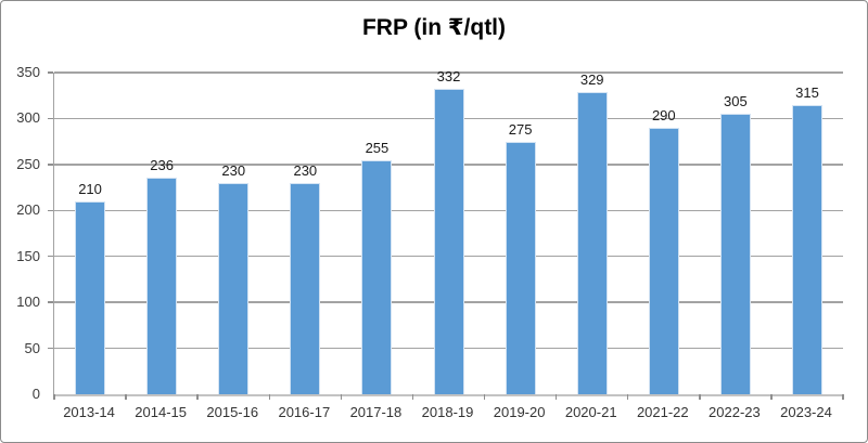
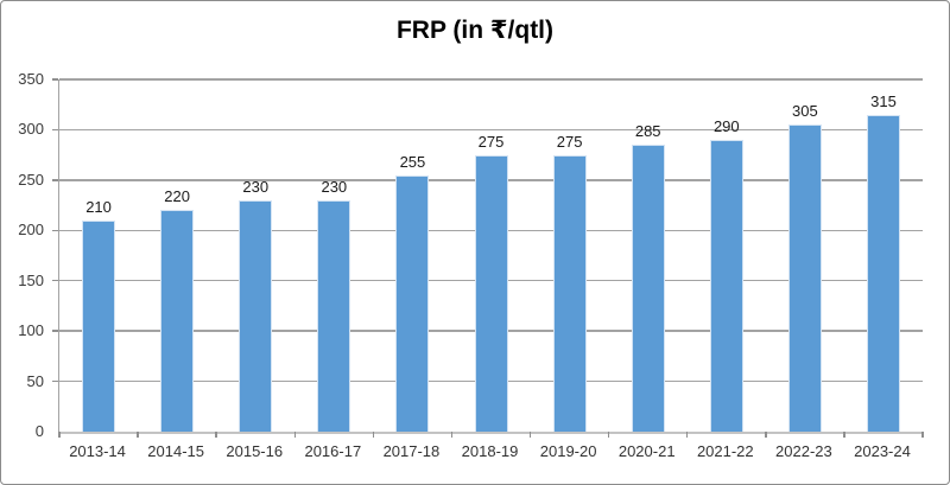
2014-15: 236 -> 220
2018-19: 332 -> 275
2020-21: 329 -> 285
